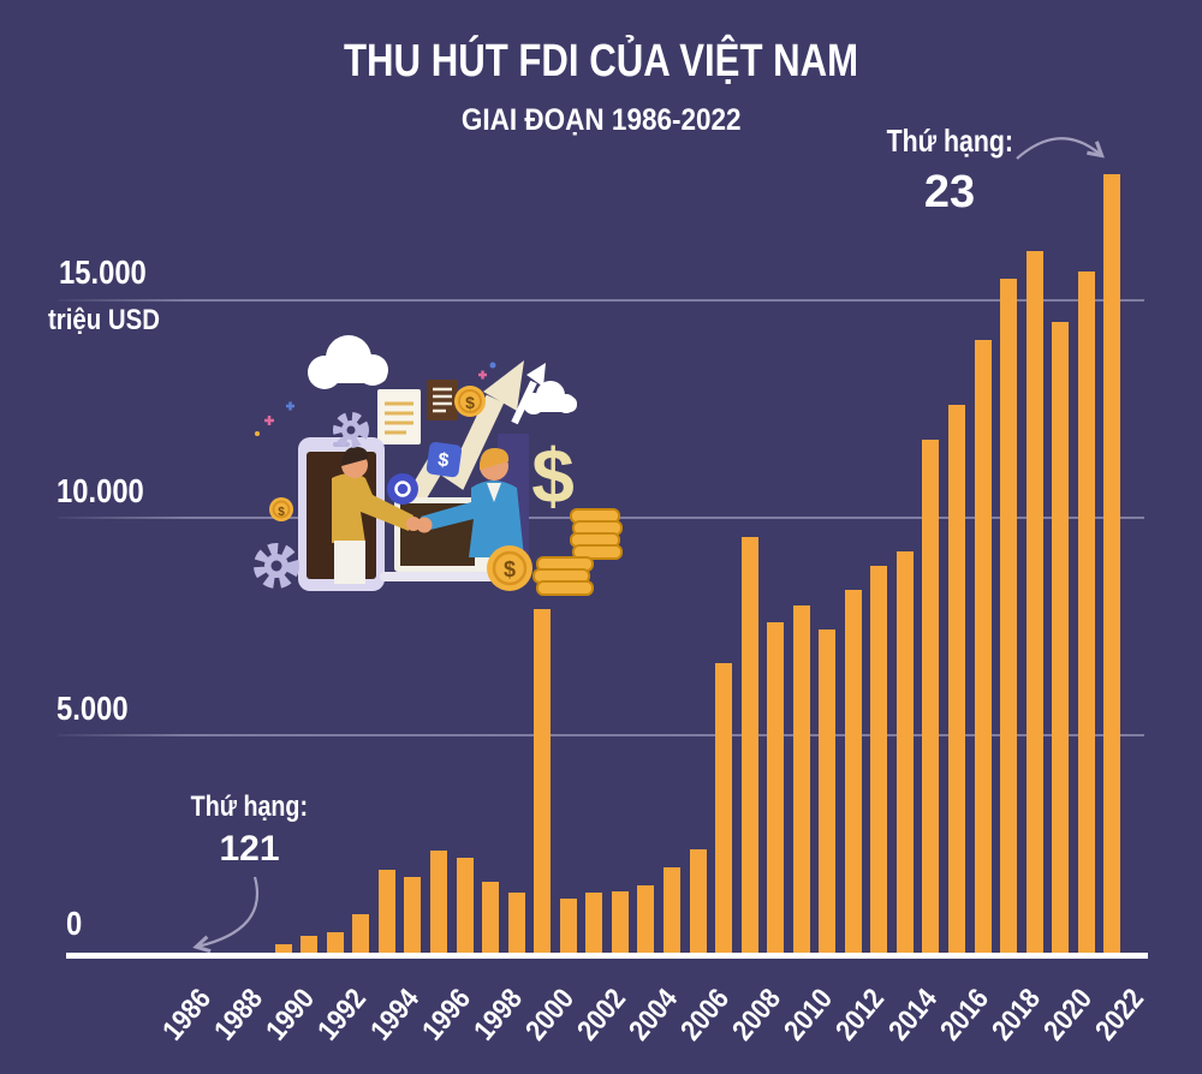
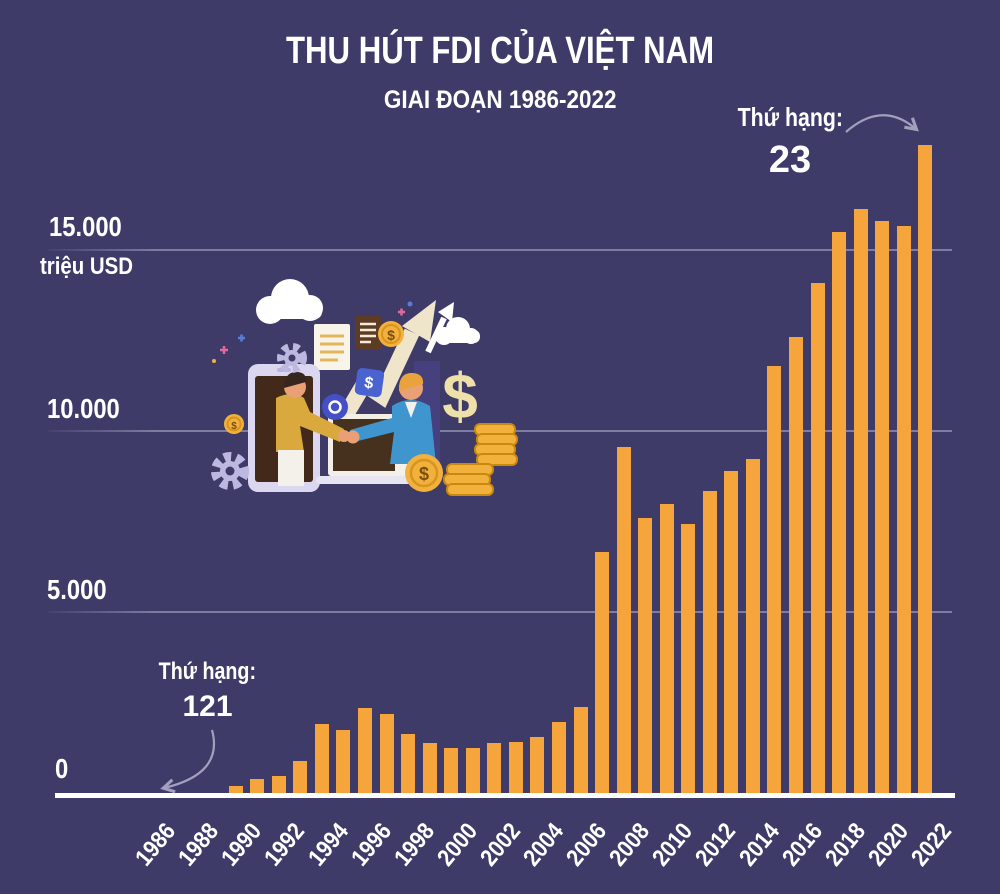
2000: 7900 -> 1200
2020: 14500 -> 15800
